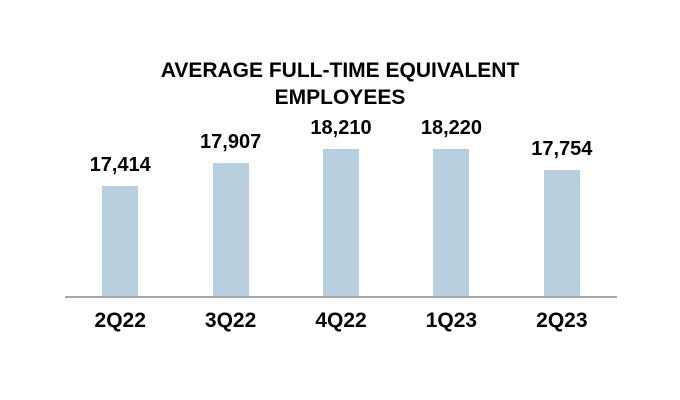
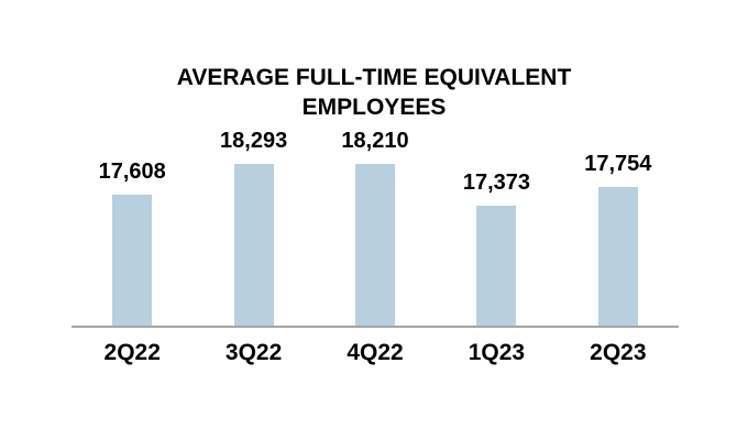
2Q22: 17,414 -> 17,608
3Q22: 17,907 -> 18,293
1Q23: 18,220 -> 17,373
